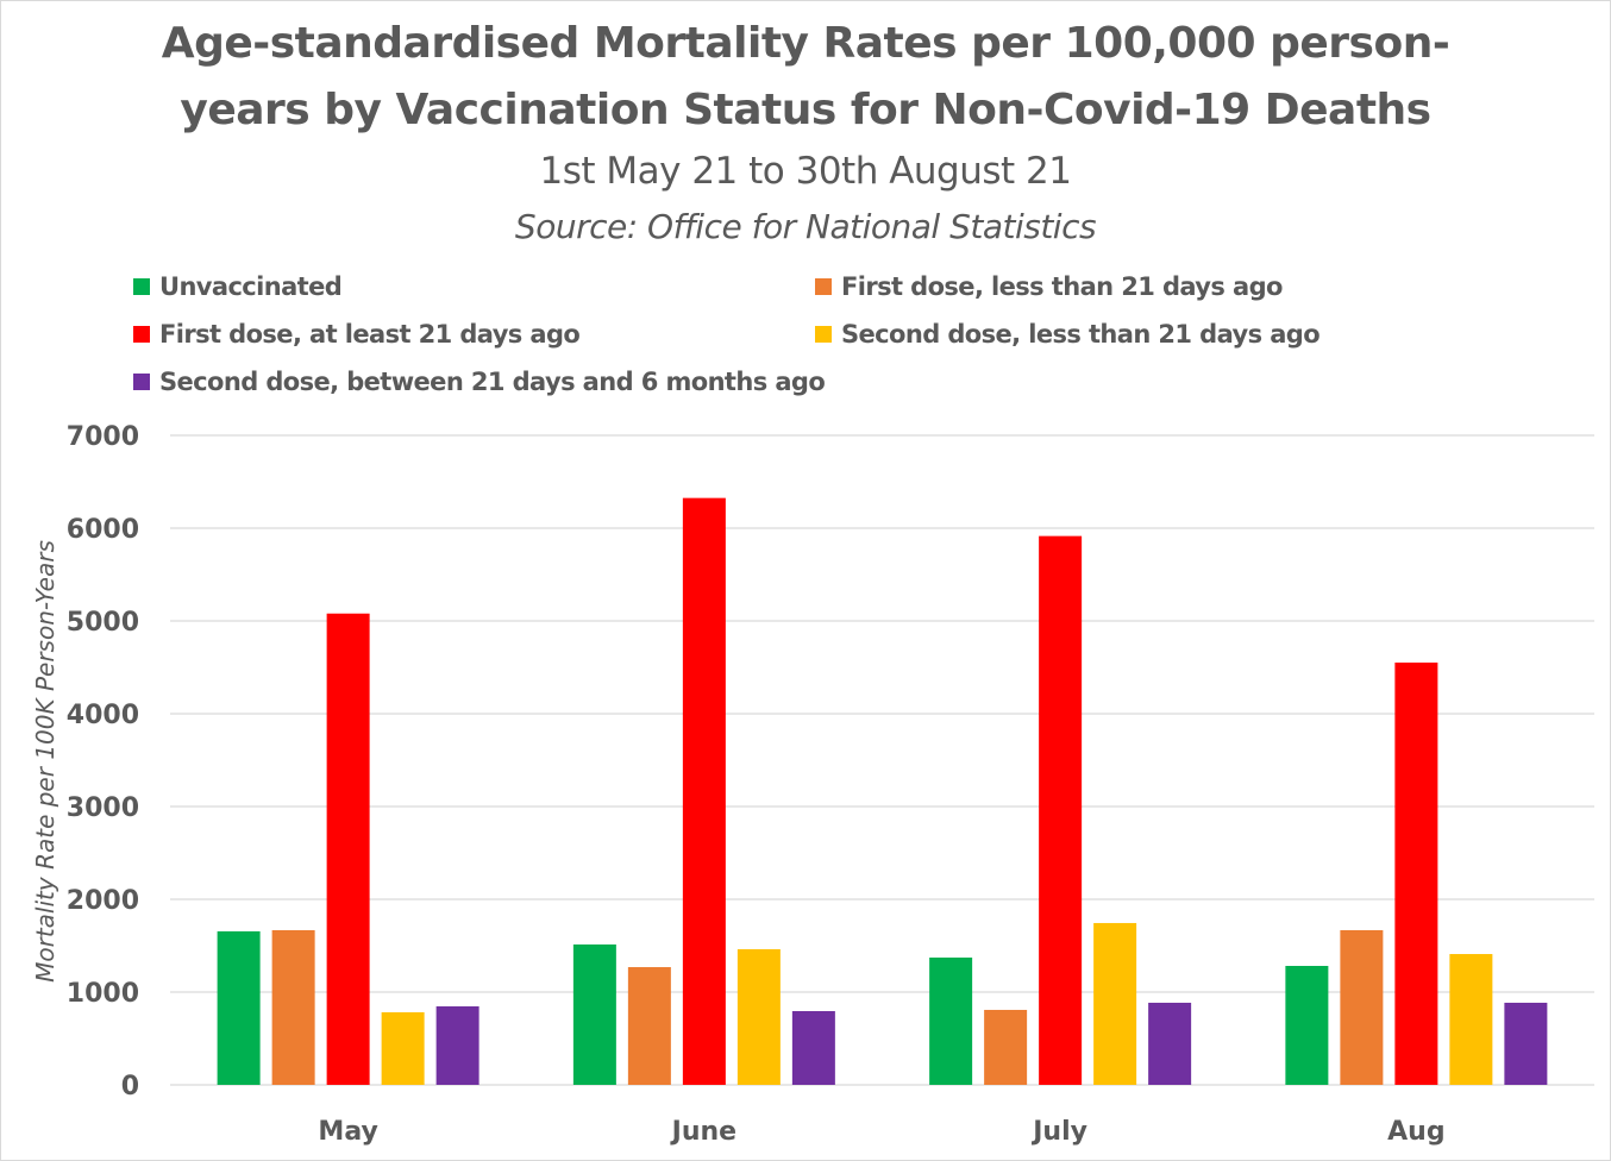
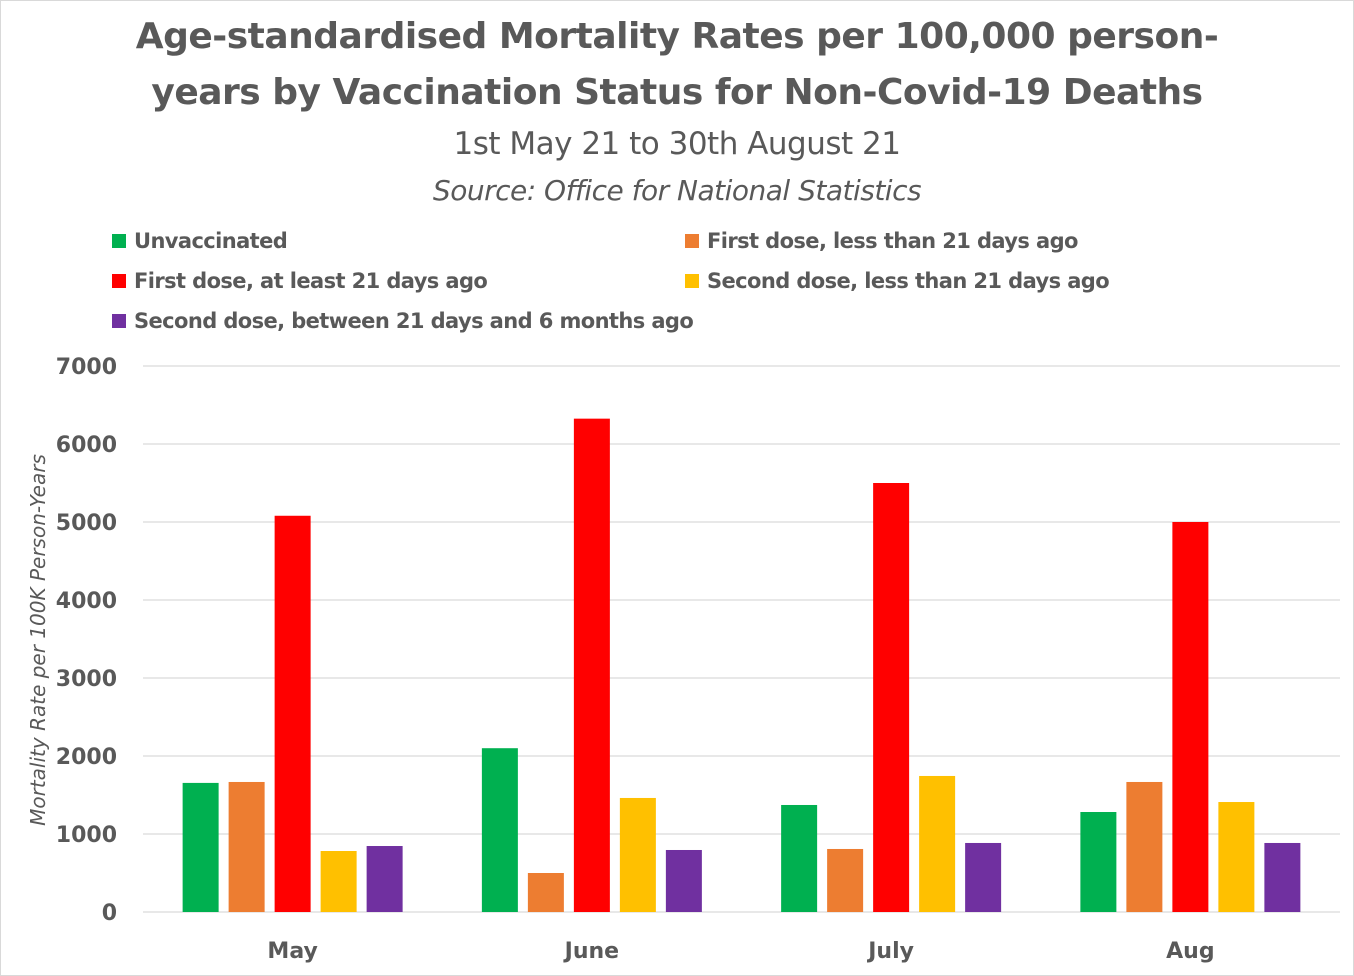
Unvaccinated/June: 1500 -> 2100
First dose, less than 21 days ago/June: 1300 -> 500
First dose, at least 21 days ago/July: 5900 -> 5500
First dose, at least 21 days ago/Aug: 4600 -> 5000
